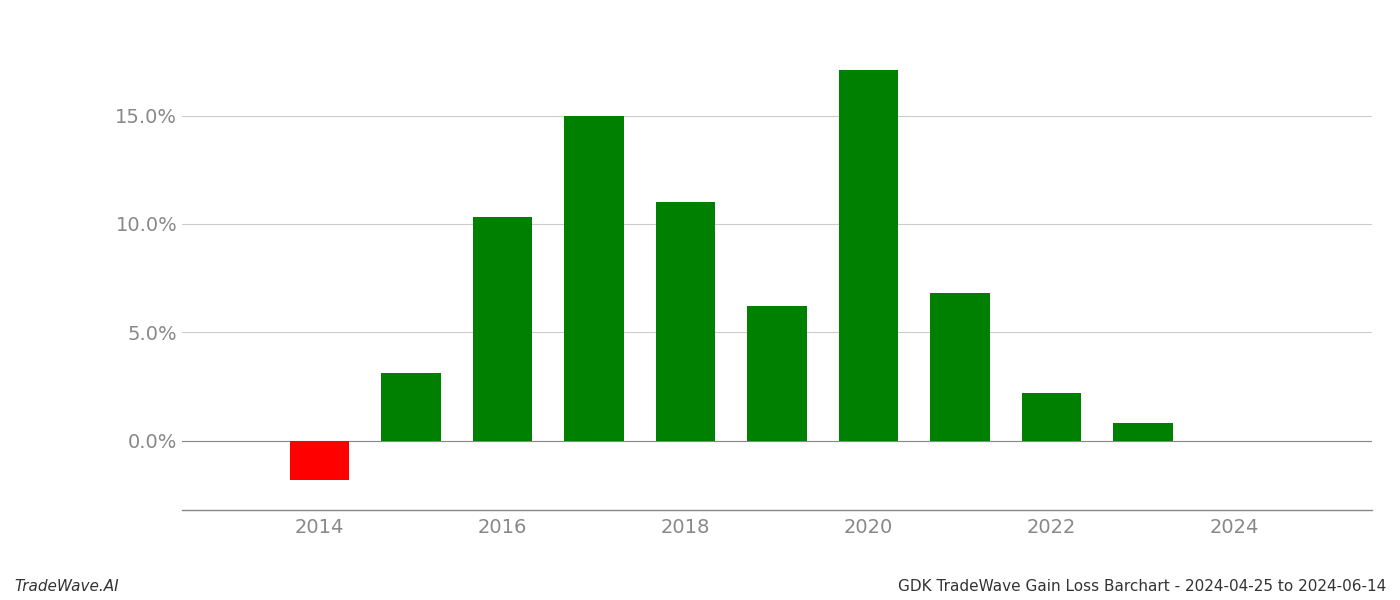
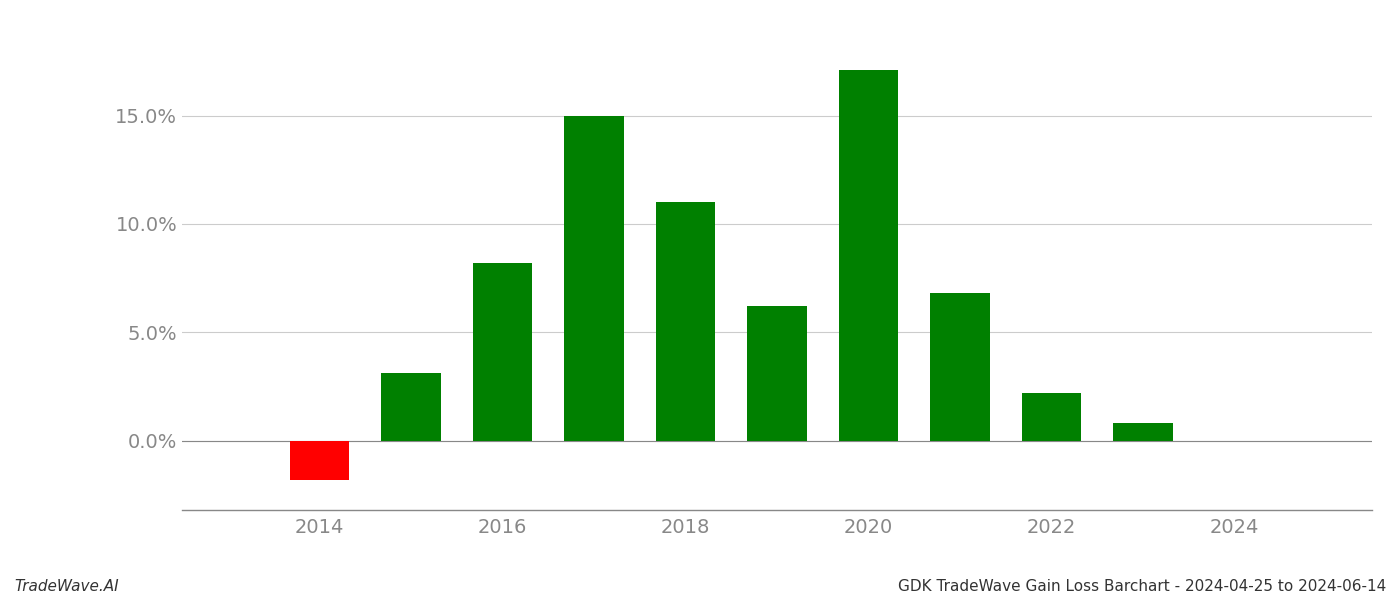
2016: 10.3% -> 8.2%
